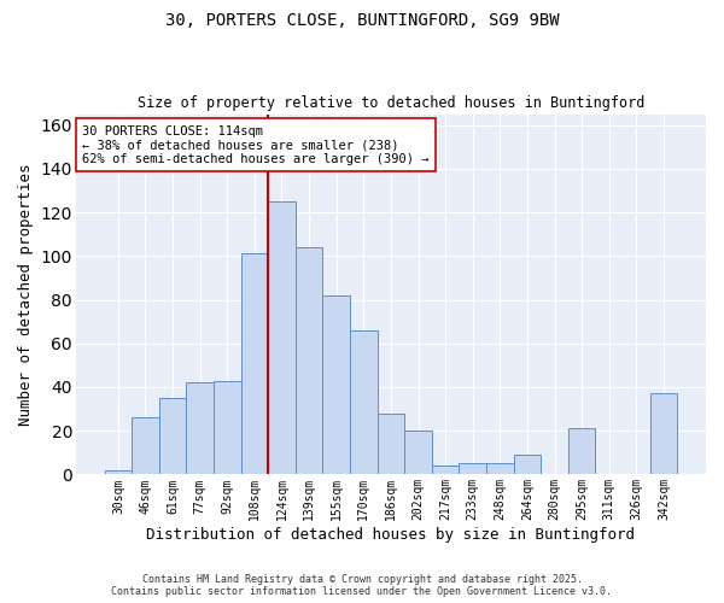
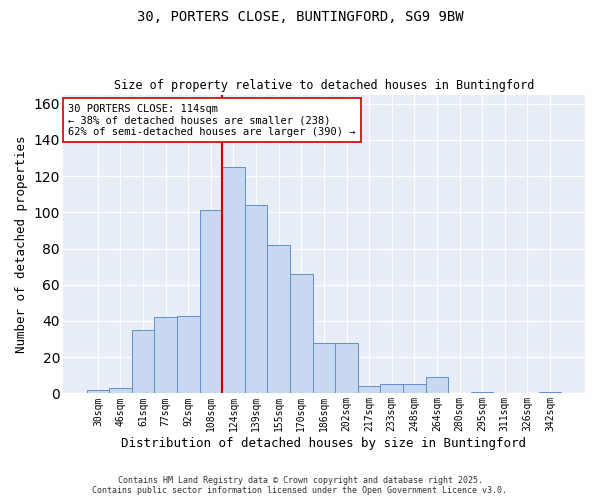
46sqm: 26 -> 3
202sqm: 20 -> 28
295sqm: 21 -> 1
342sqm: 37 -> 1
